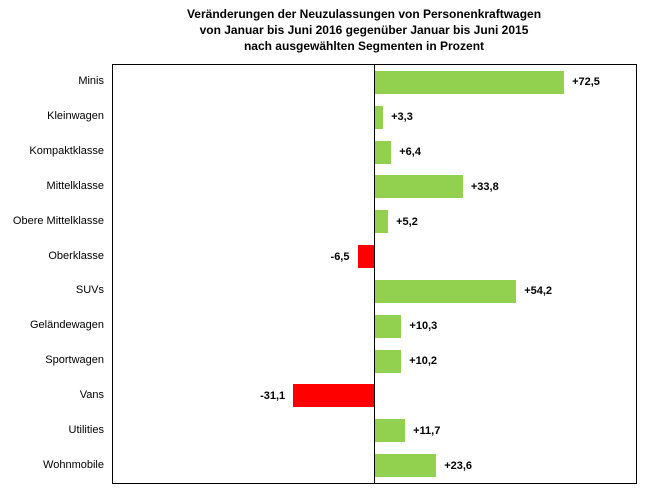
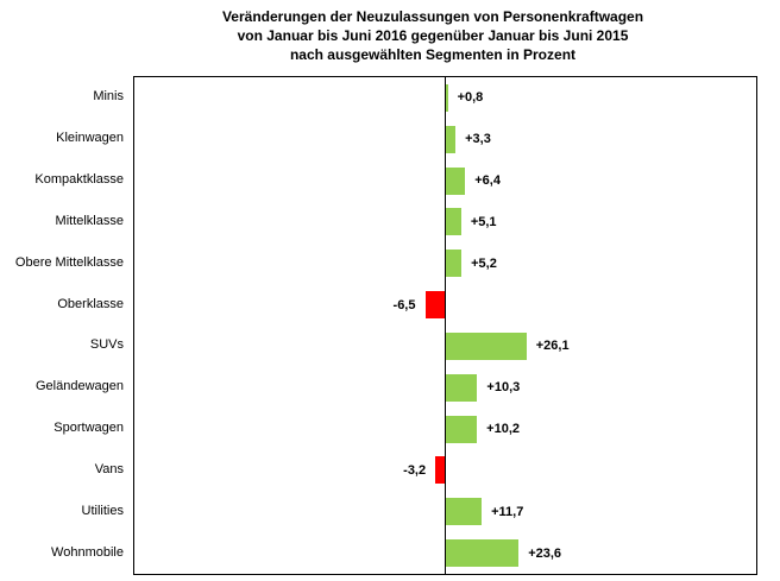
Minis: +72,5 -> +0,8
Mittelklasse: +33,8 -> +5,1
SUVs: +54,2 -> +26,1
Vans: -31,1 -> -3,2
